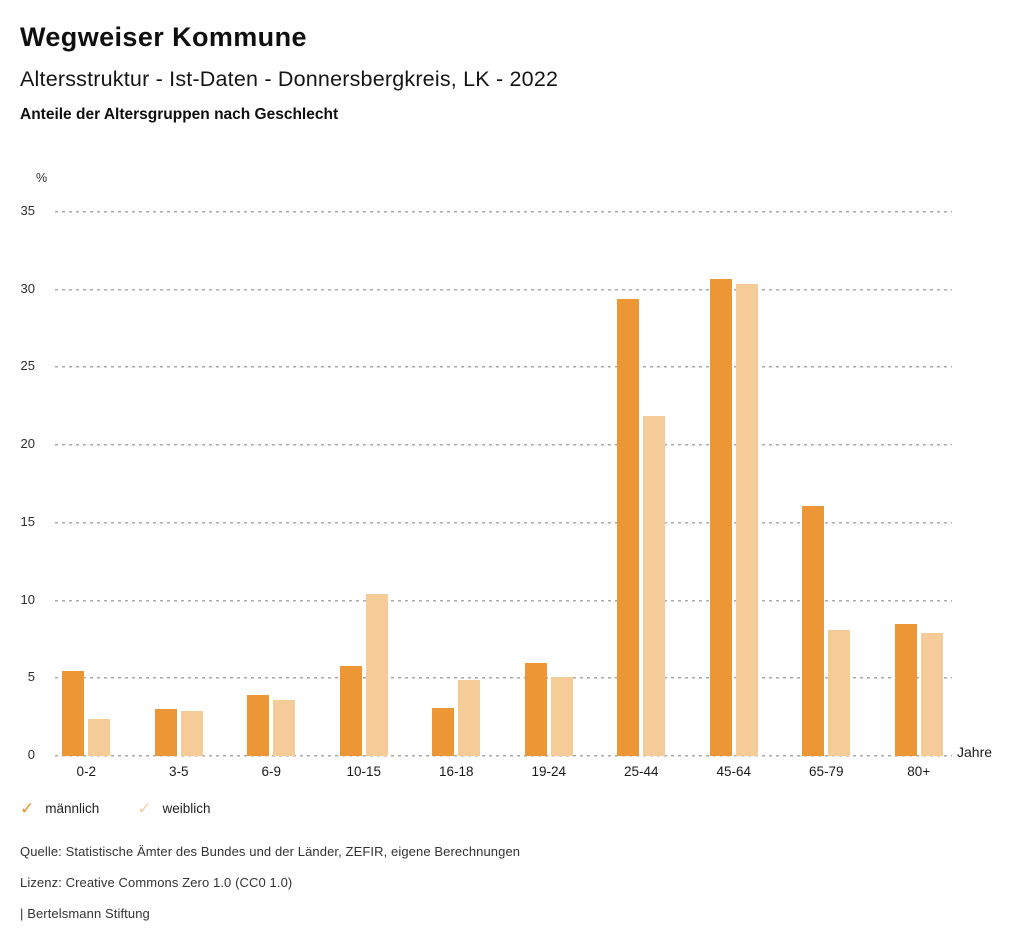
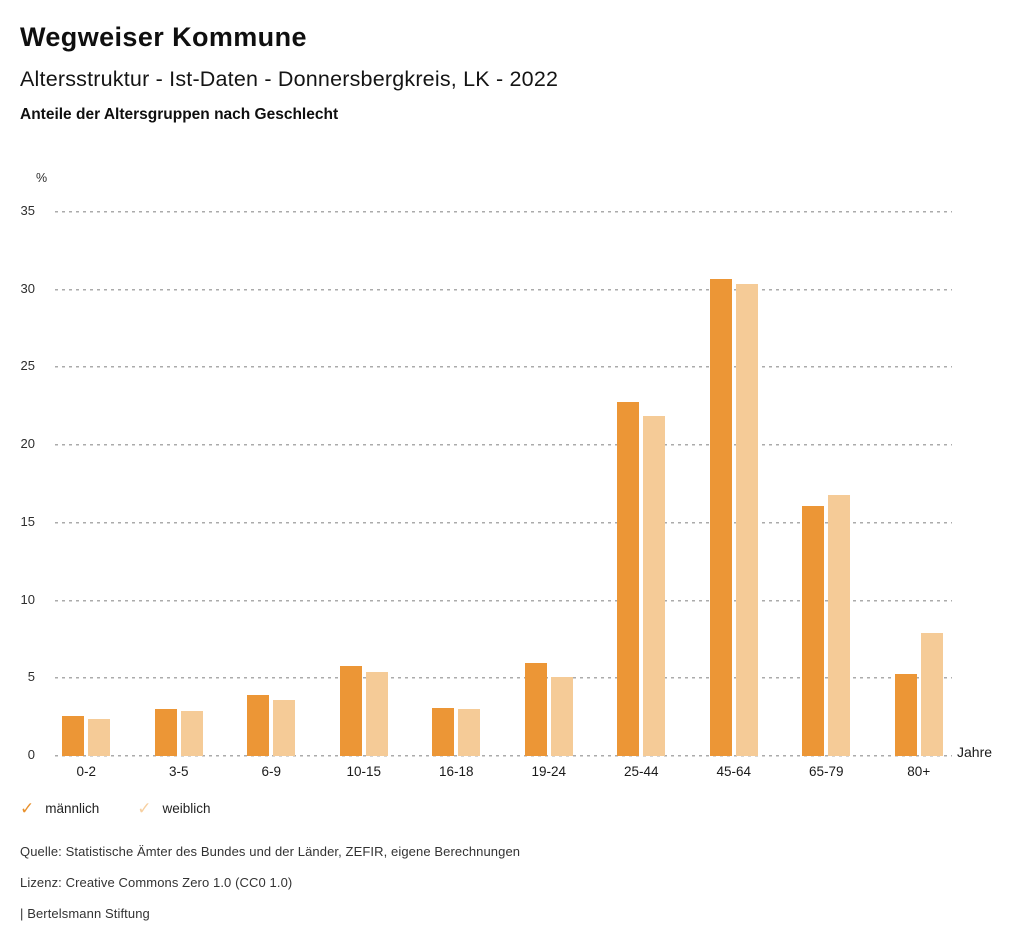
männlich/0-2: 5.5 -> 2.6
weiblich/10-15: 10.4 -> 5.4
weiblich/16-18: 4.9 -> 3.0
männlich/25-44: 29.4 -> 22.8
weiblich/65-79: 8.1 -> 16.8
männlich/80+: 8.5 -> 5.3
